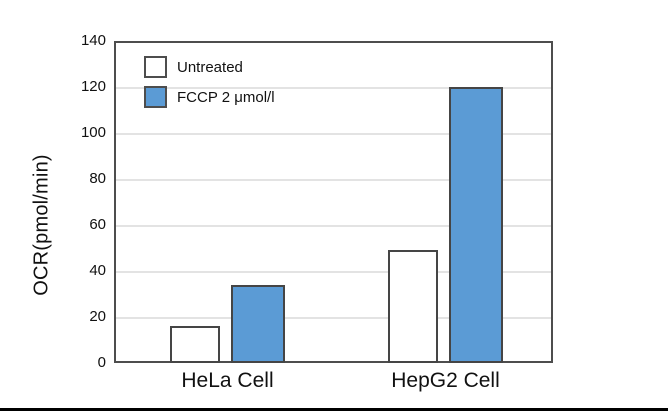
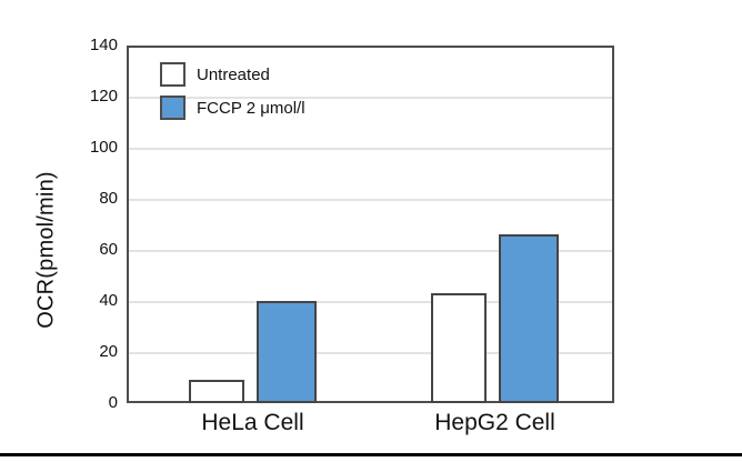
Untreated/HeLa Cell: 16 -> 9
FCCP 2 μmol/l/HeLa Cell: 34 -> 40
Untreated/HepG2 Cell: 49 -> 43
FCCP 2 μmol/l/HepG2 Cell: 120 -> 66
